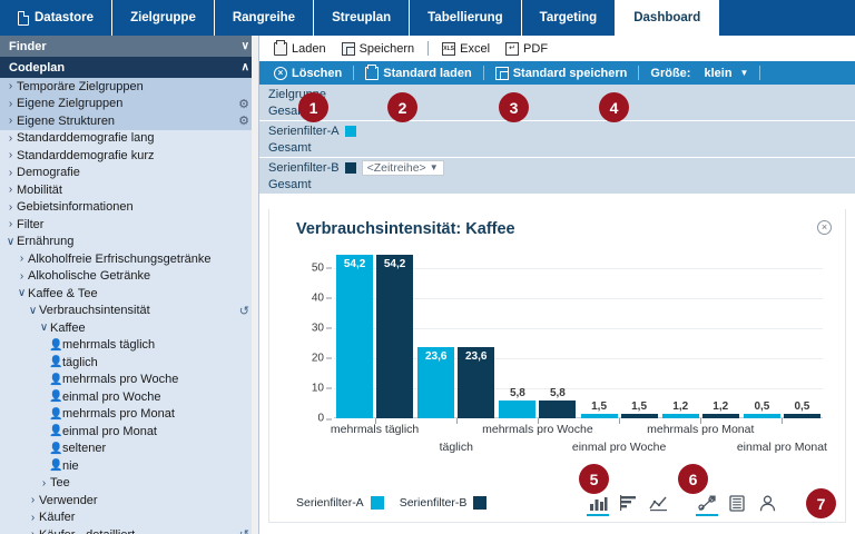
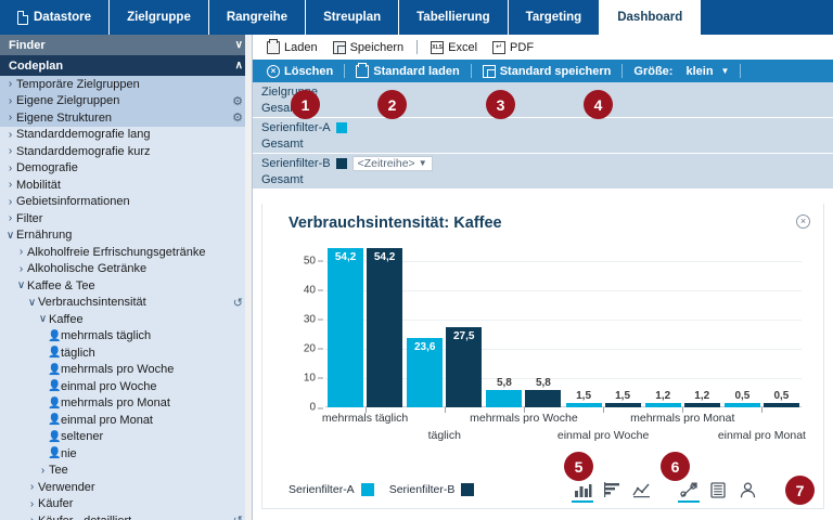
Serienfilter-B/täglich: 23,6 -> 27,5
